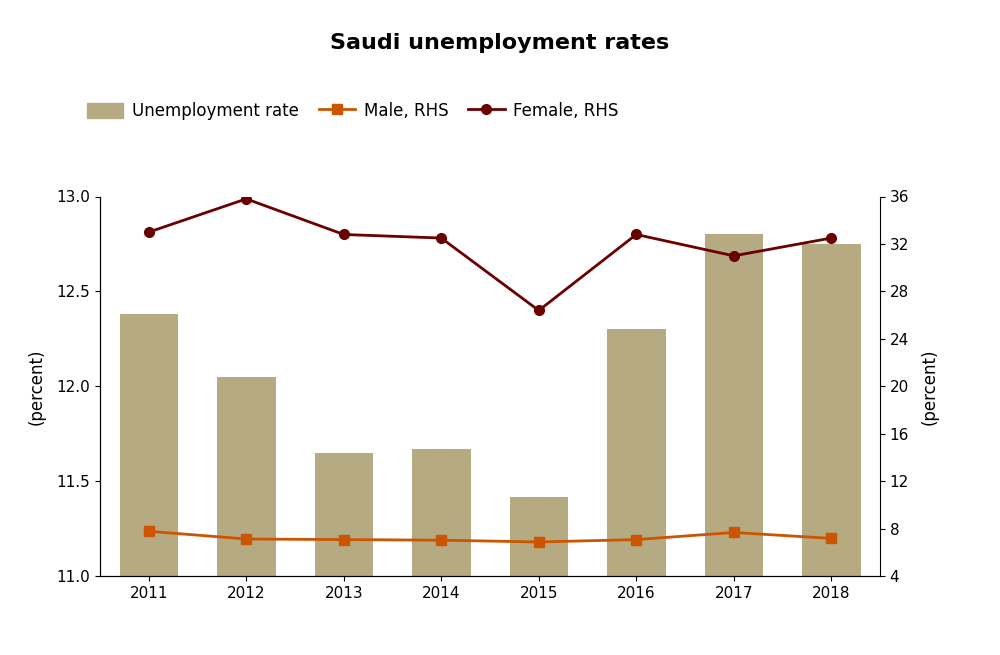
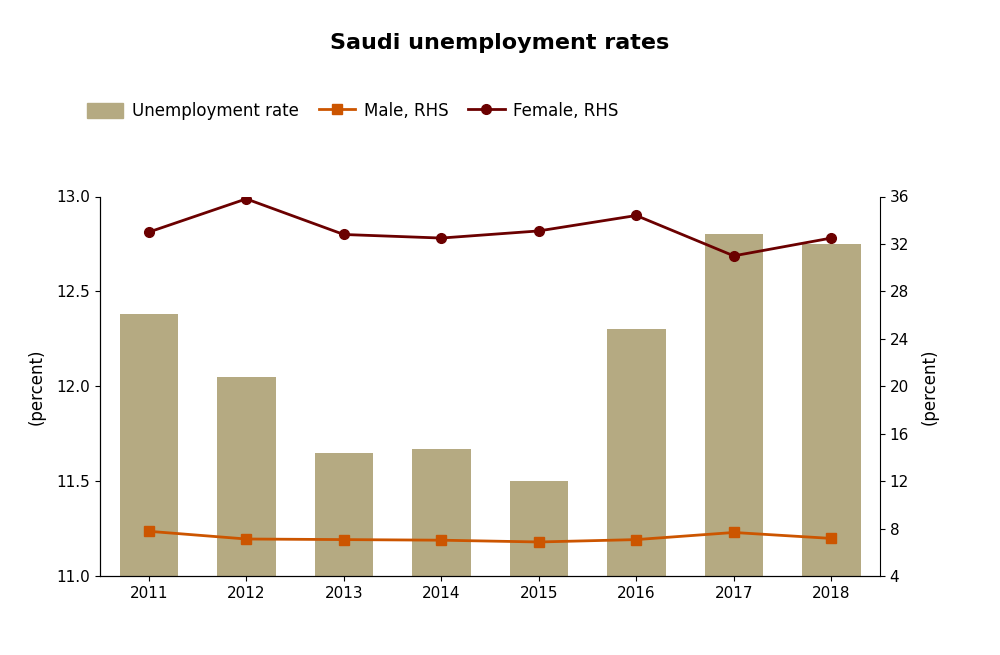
Unemployment rate/2015: 11.42 -> 11.50
Female, RHS/2015: 26.4 -> 33.1
Female, RHS/2016: 32.8 -> 34.4
